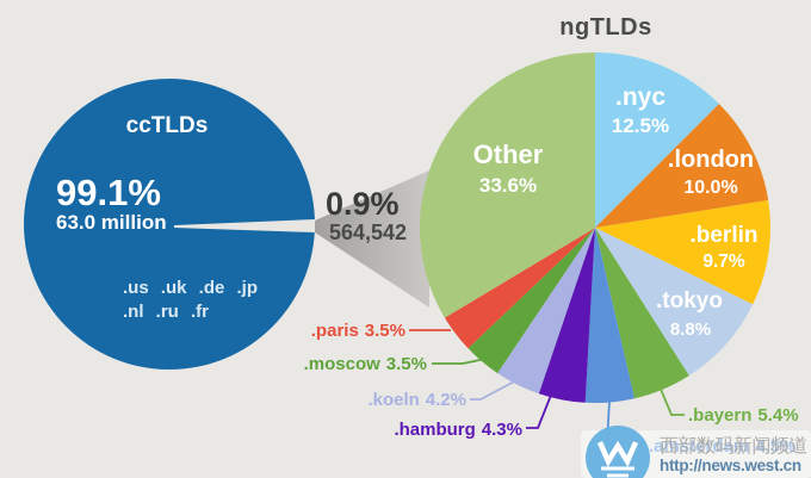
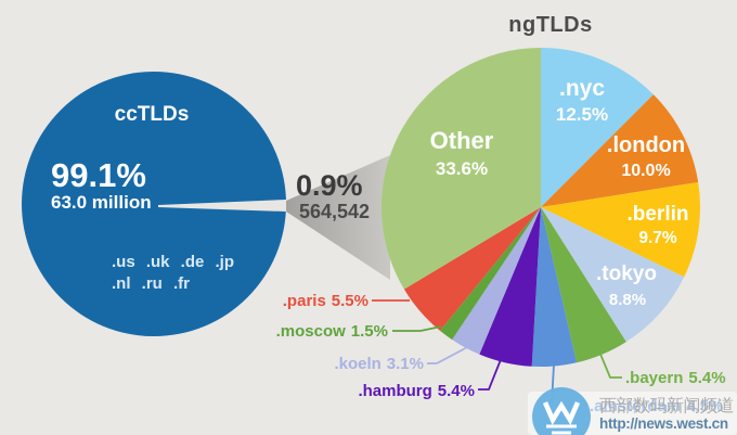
ngTLDs/.hamburg: 4.3% -> 5.4%
ngTLDs/.koeln: 4.2% -> 3.1%
ngTLDs/.moscow: 3.5% -> 1.5%
ngTLDs/.paris: 3.5% -> 5.5%
